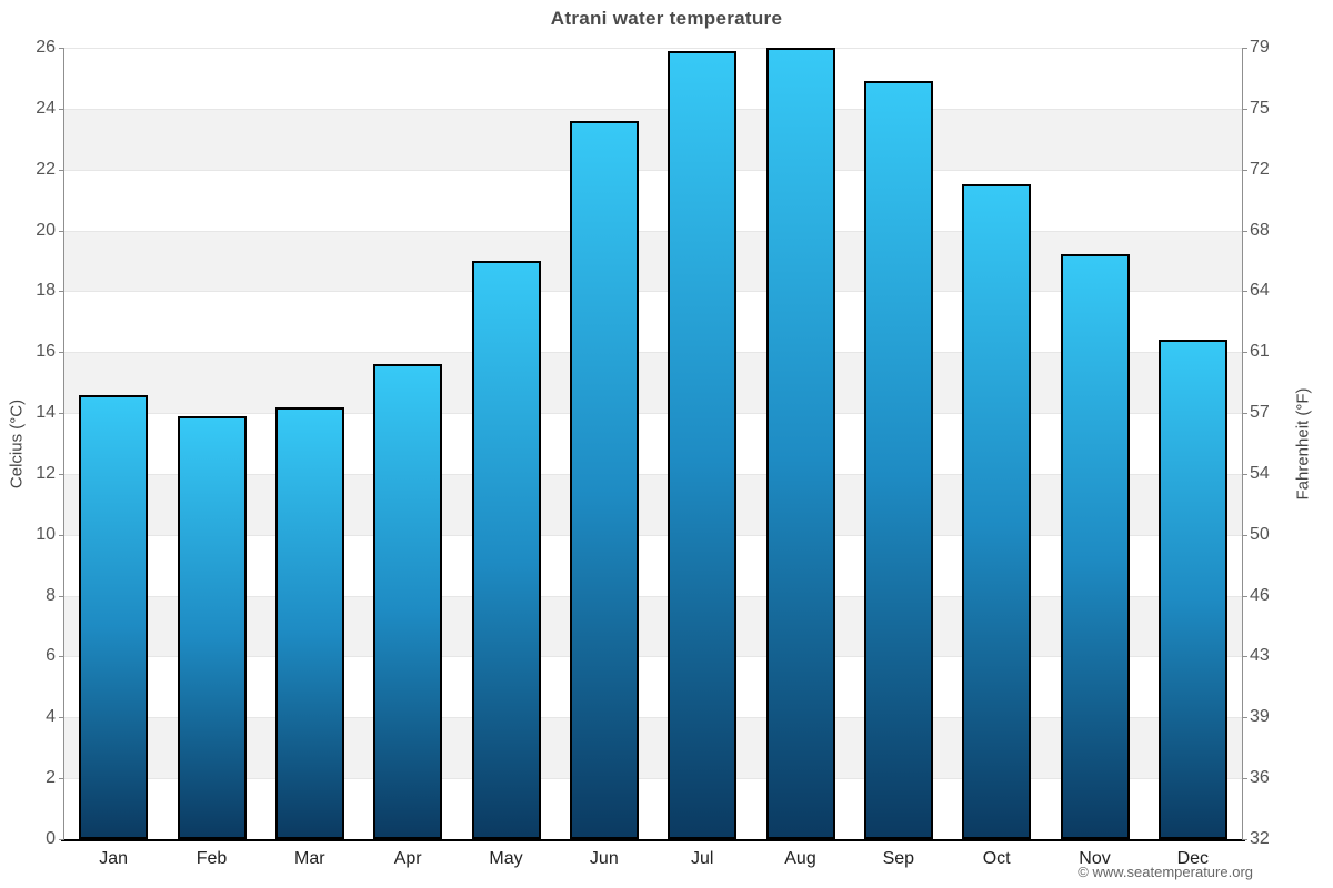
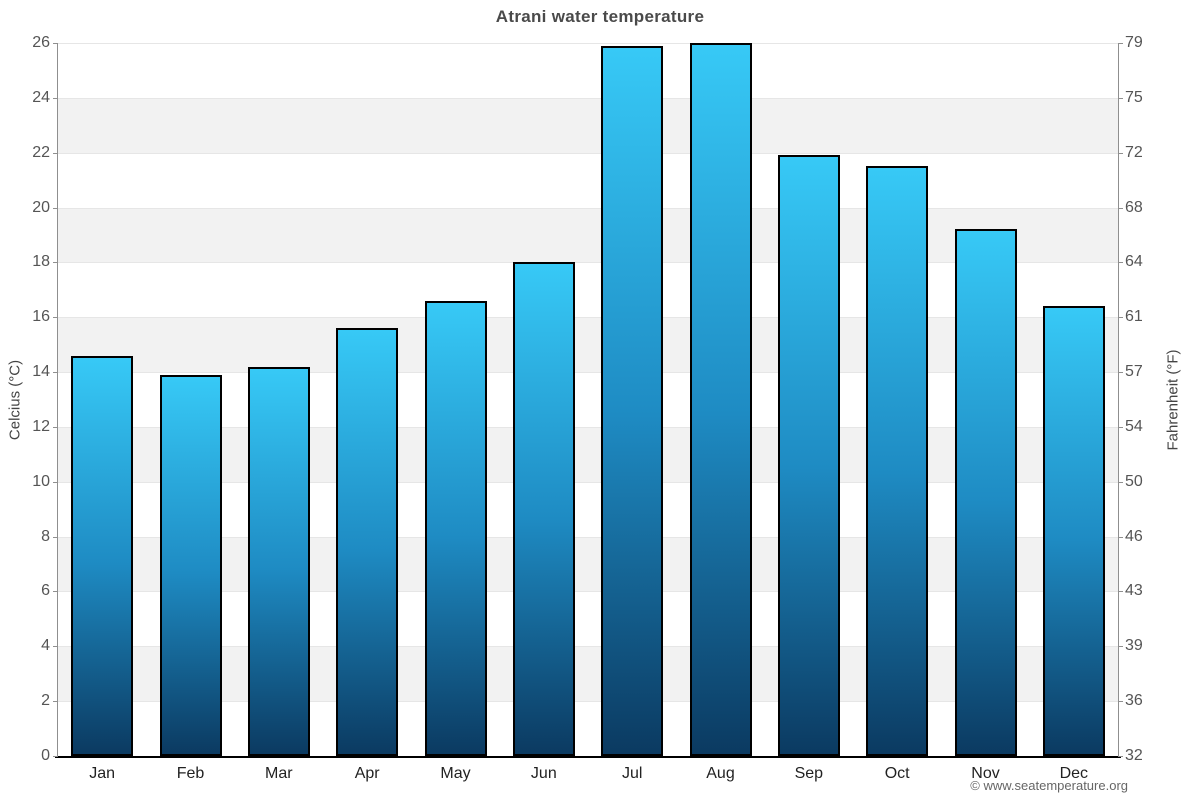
May: 19.0 -> 16.6
Jun: 23.6 -> 18.0
Sep: 24.9 -> 21.9
